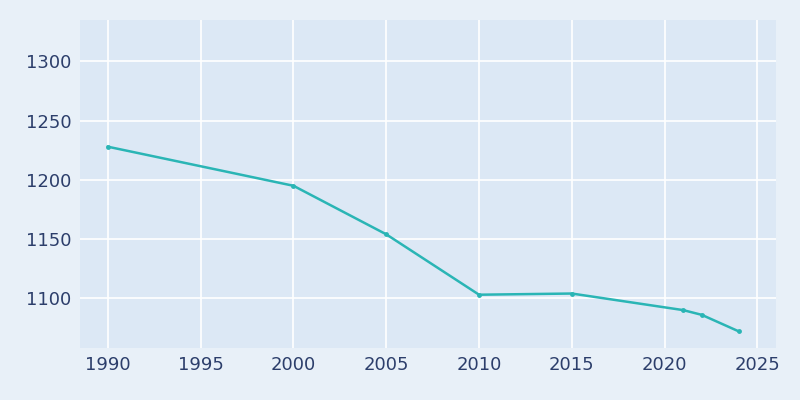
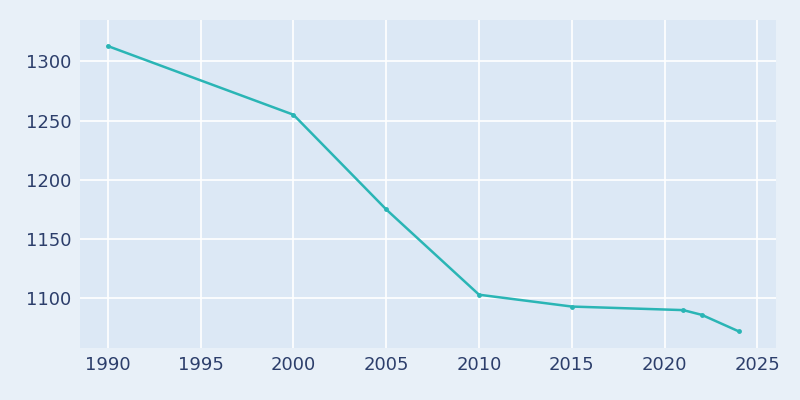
1990: 1228 -> 1313
2000: 1195 -> 1255
2005: 1154 -> 1175
2015: 1104 -> 1093
